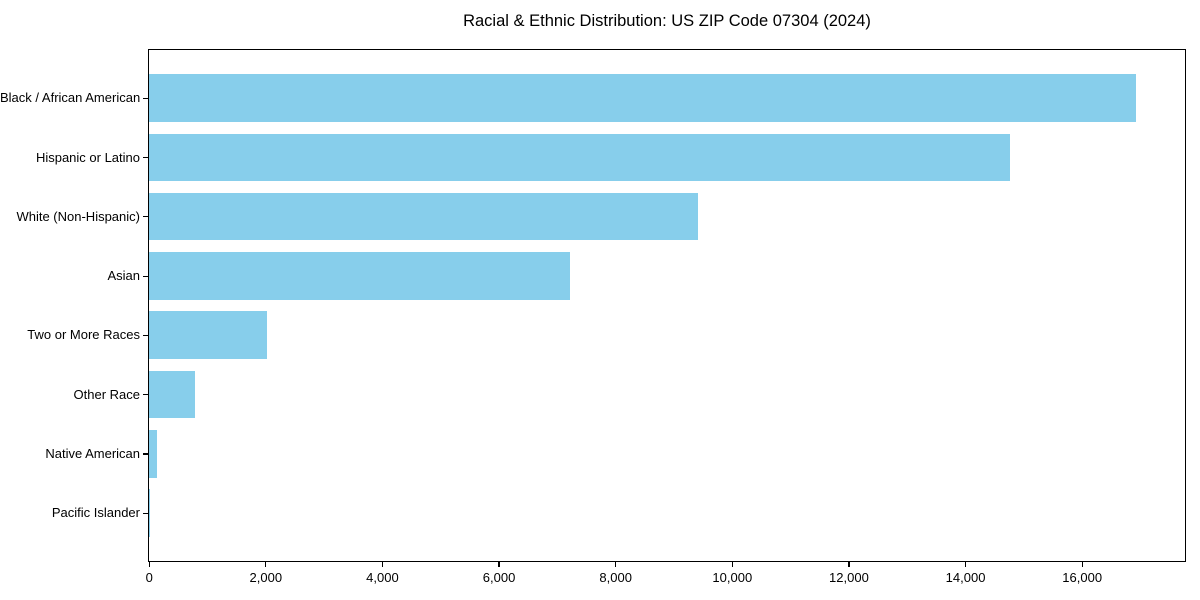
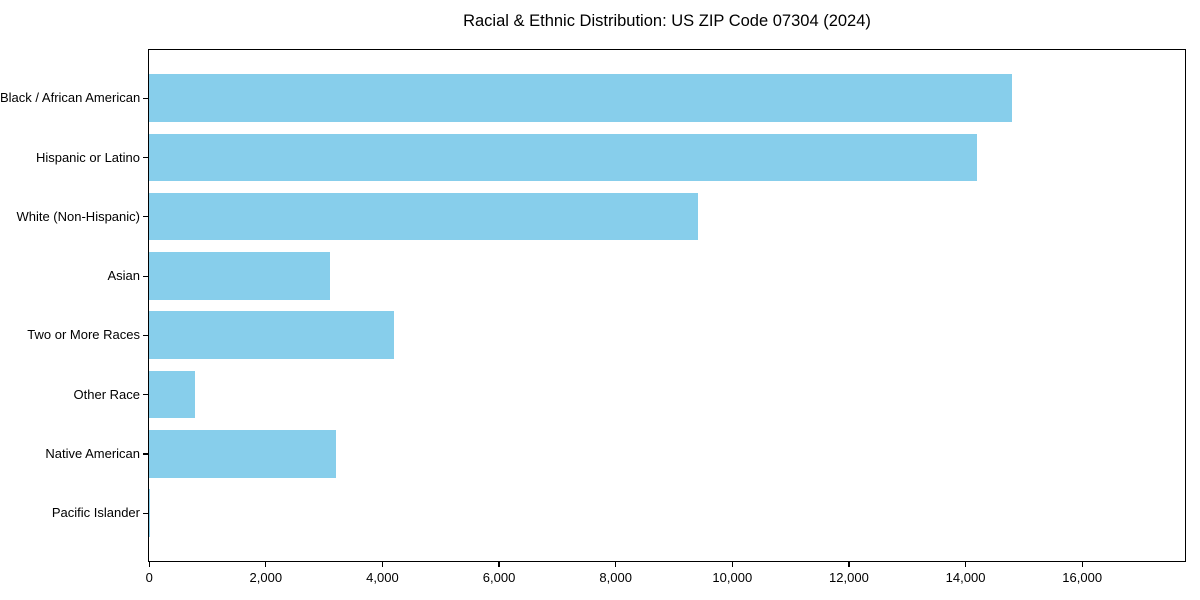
Black / African American: 16900 -> 14800
Hispanic or Latino: 14800 -> 14200
Asian: 7200 -> 3100
Two or More Races: 2000 -> 4200
Native American: 100 -> 3200
